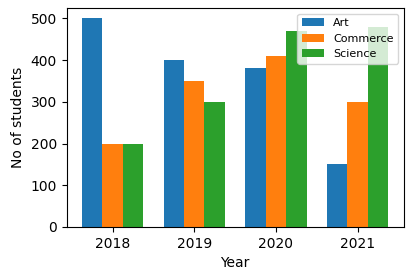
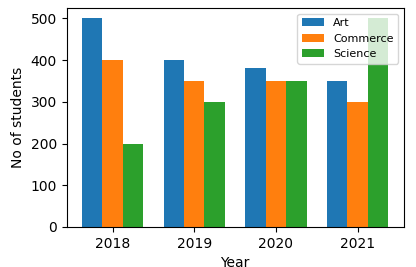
Commerce/2018: 200 -> 400
Commerce/2020: 410 -> 350
Science/2020: 470 -> 350
Art/2021: 150 -> 350
Science/2021: 480 -> 500
